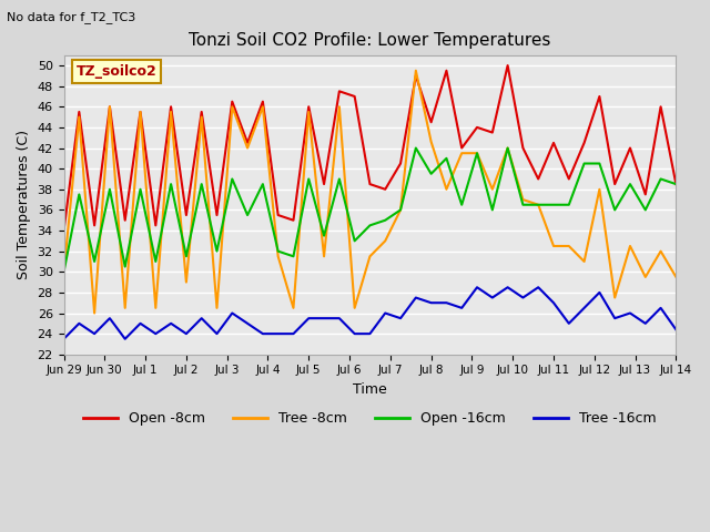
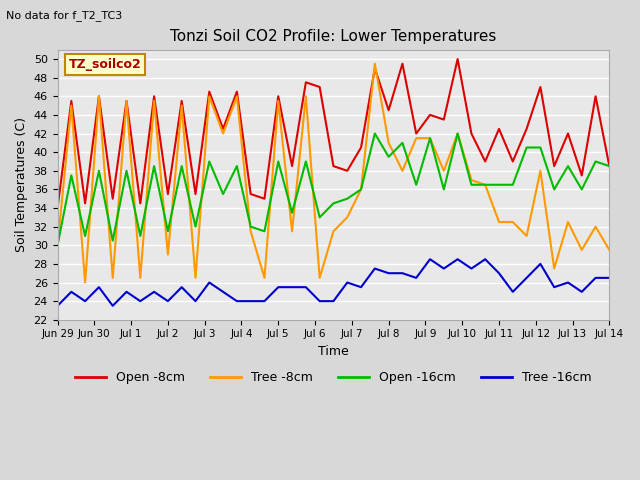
Tree -8cm/Jul 8: 42.6 -> 41.0
Tree -16cm/Jul 14: 24.4 -> 26.5
